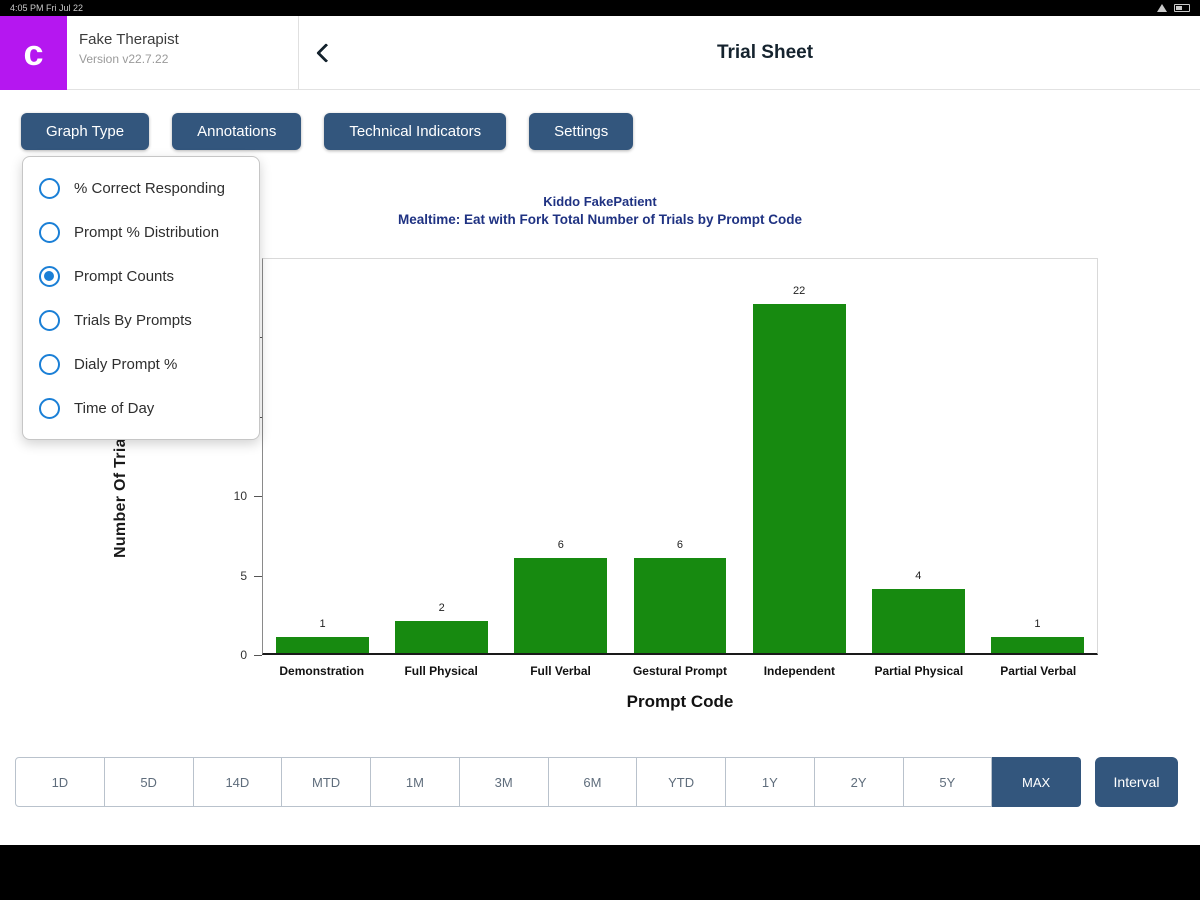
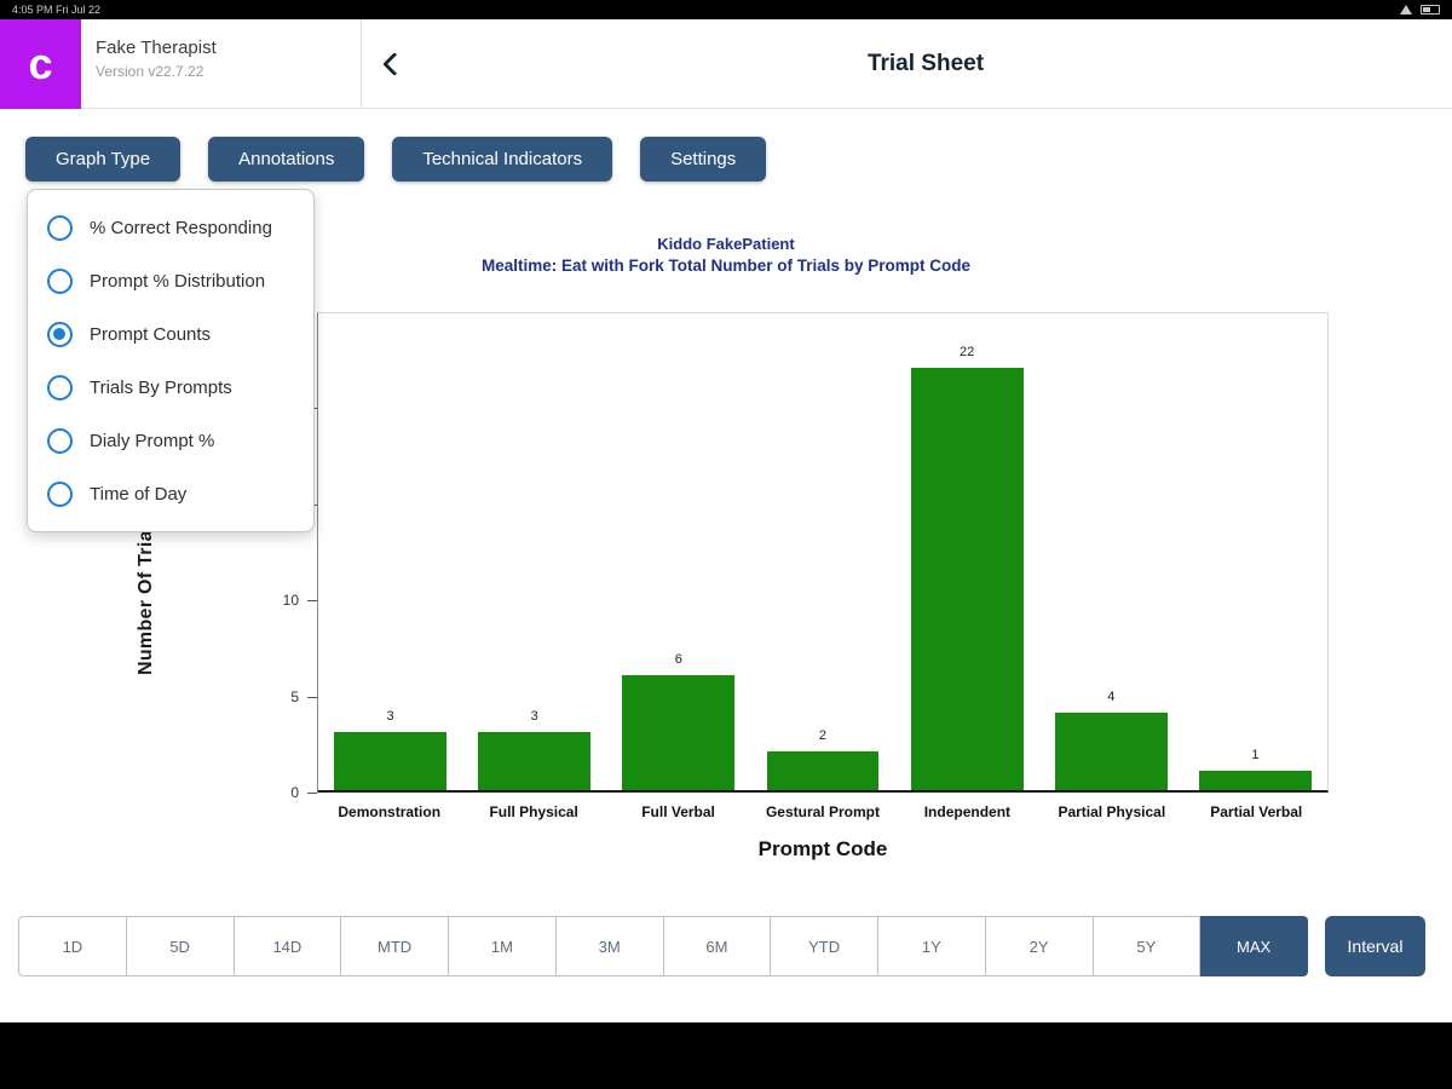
Demonstration: 1 -> 3
Full Physical: 2 -> 3
Gestural Prompt: 6 -> 2
